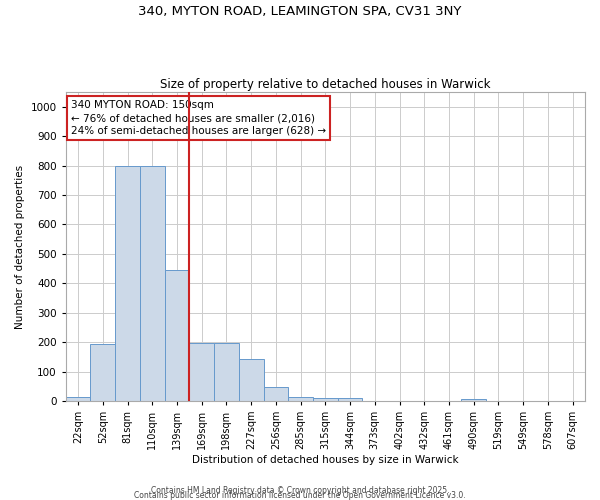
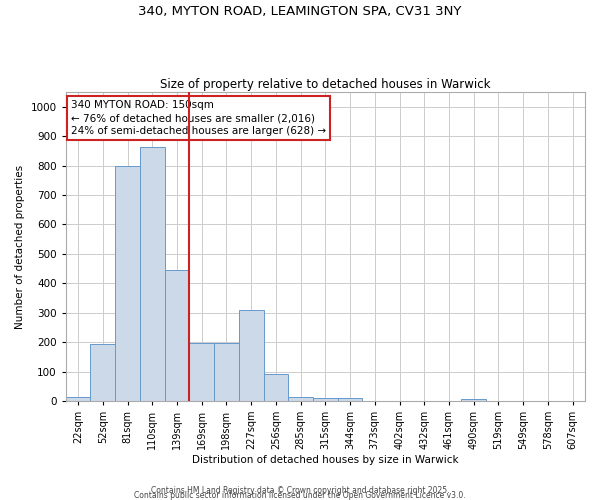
110sqm: 800 -> 865
227sqm: 143 -> 310
256sqm: 48 -> 90
